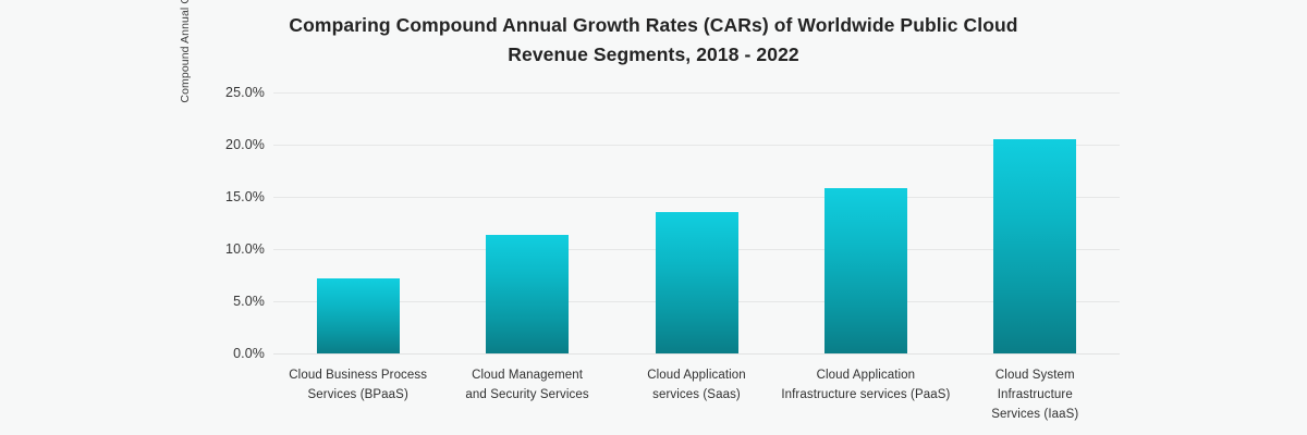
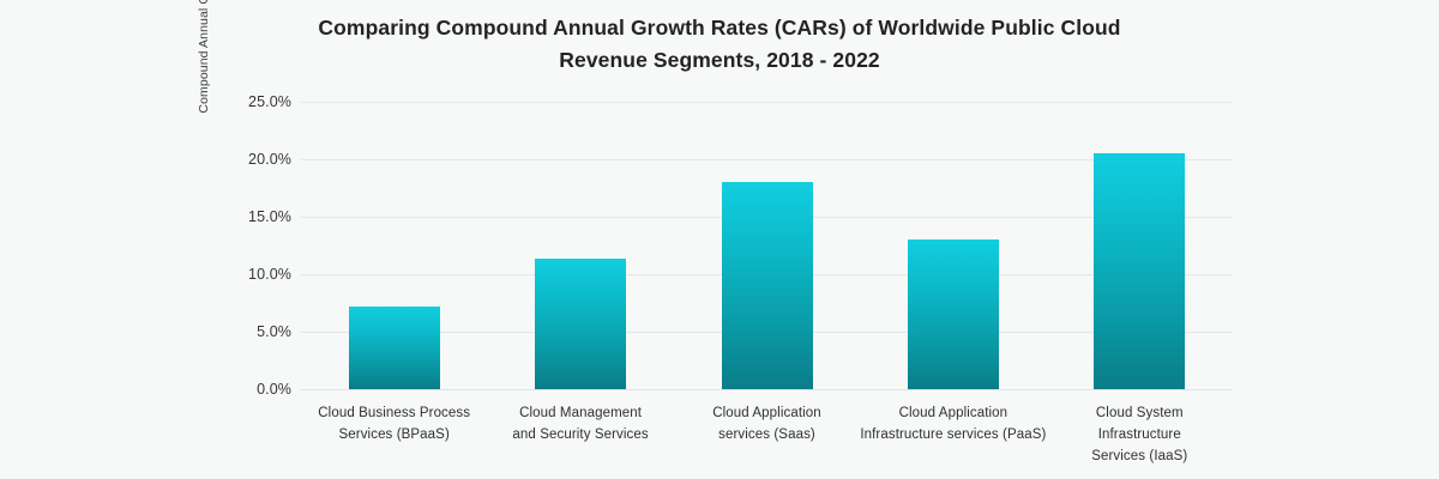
Cloud Application services (Saas): 14% -> 18%
Cloud Application Infrastructure services (PaaS): 16% -> 13%
